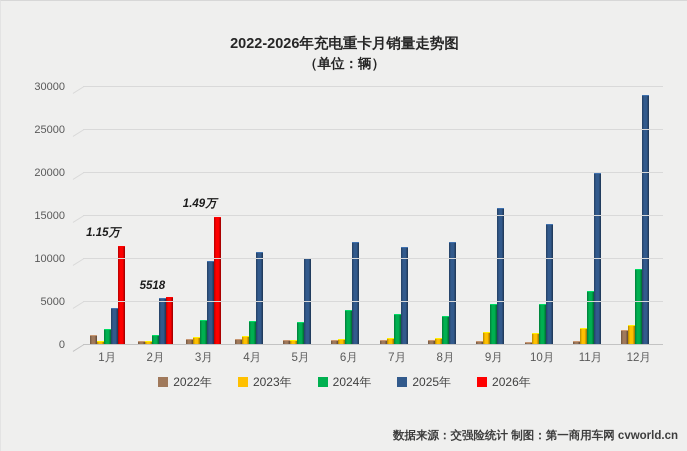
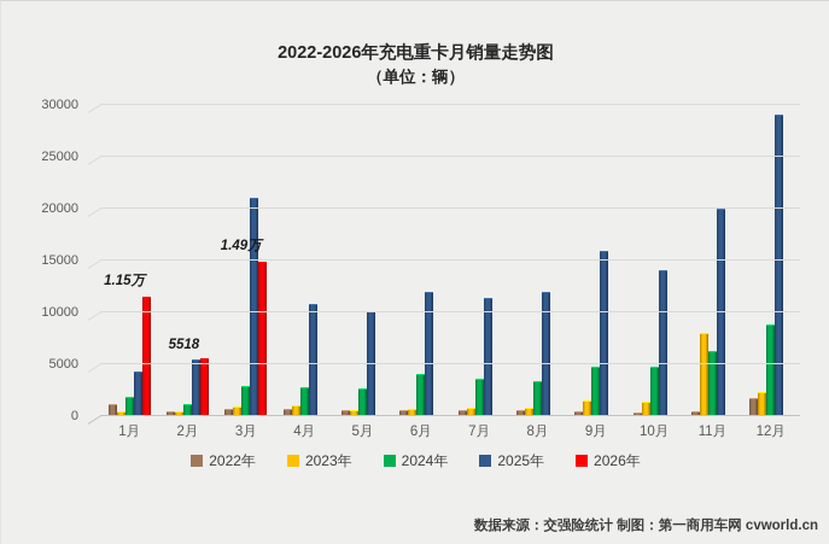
2025年/3月: 10000 -> 21000
2023年/11月: 2000 -> 8000
